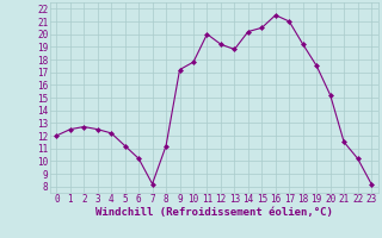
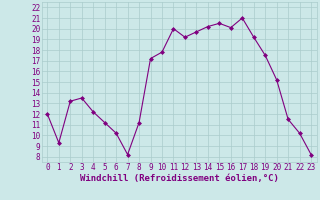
1: 12.5 -> 9.3
2: 12.7 -> 13.2
3: 12.5 -> 13.5
13: 18.8 -> 19.7
16: 21.5 -> 20.1
